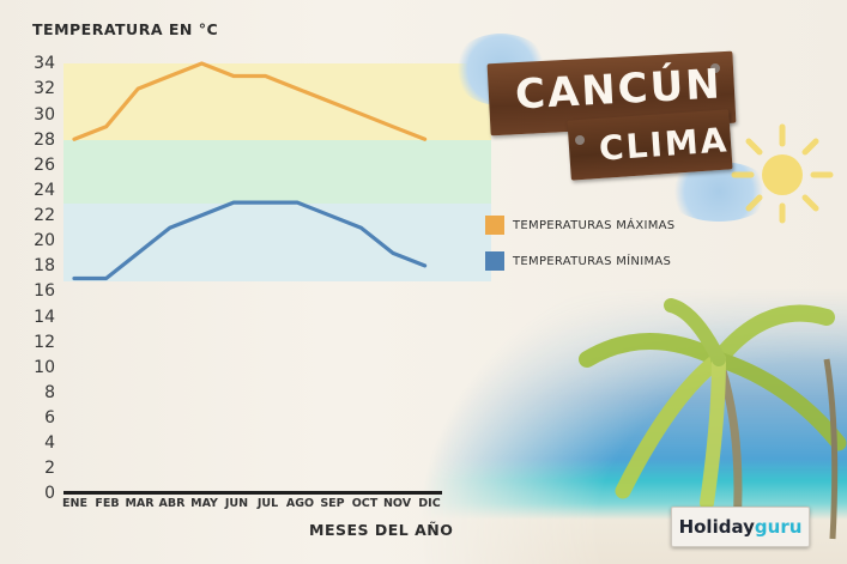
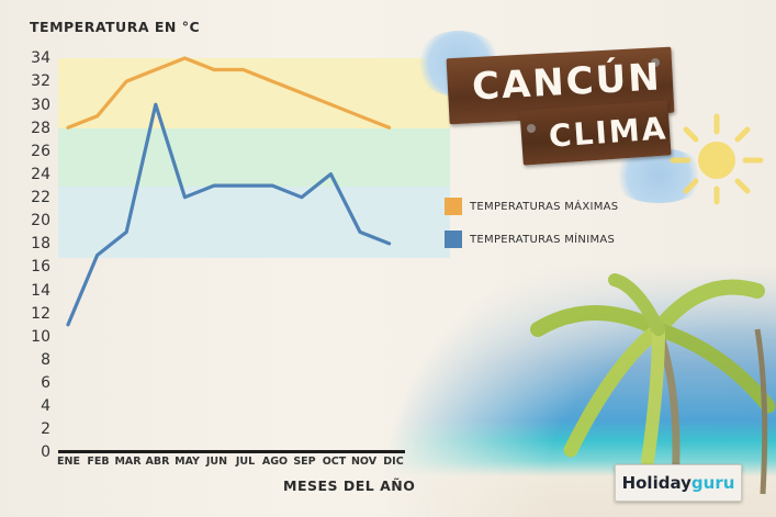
TEMPERATURAS MÍNIMAS/ENE: 17 -> 11
TEMPERATURAS MÍNIMAS/ABR: 21 -> 30
TEMPERATURAS MÍNIMAS/OCT: 21 -> 24
